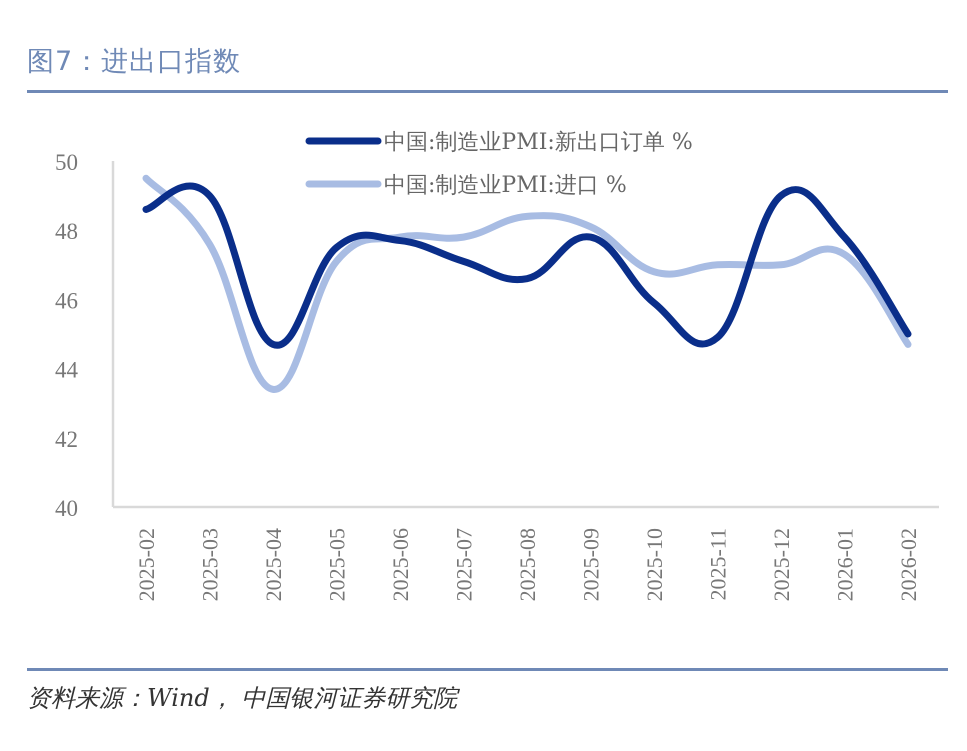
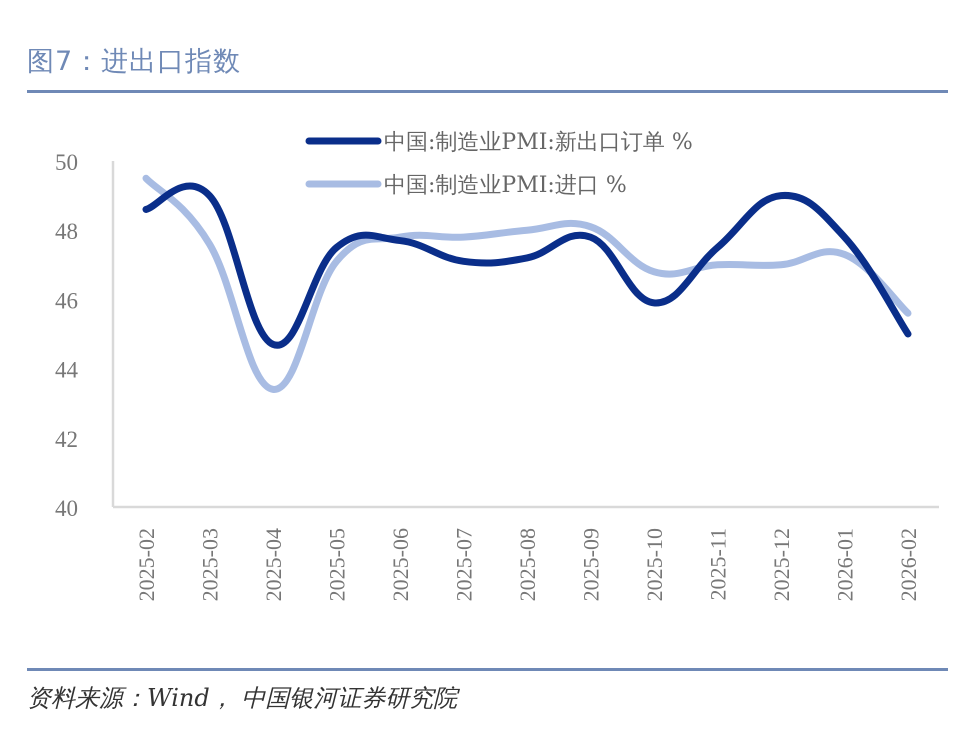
中国:制造业PMI:新出口订单 %/2025-08: 46.6 -> 47.2
中国:制造业PMI:进口 %/2025-08: 48.4 -> 48.0
中国:制造业PMI:新出口订单 %/2025-11: 44.9 -> 47.5
中国:制造业PMI:进口 %/2026-02: 44.7 -> 45.6
